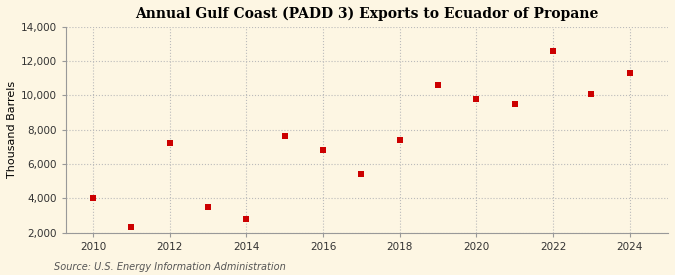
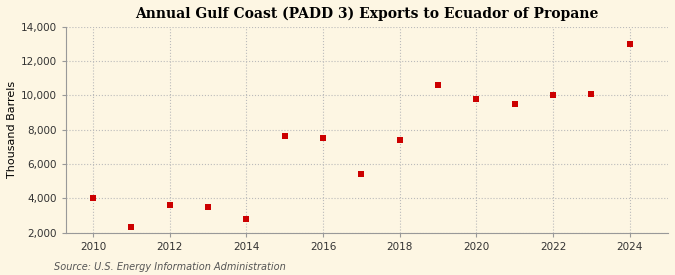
2012: 7,200 -> 3,600
2016: 6,800 -> 7,500
2022: 12,600 -> 10,000
2024: 11,300 -> 13,000
